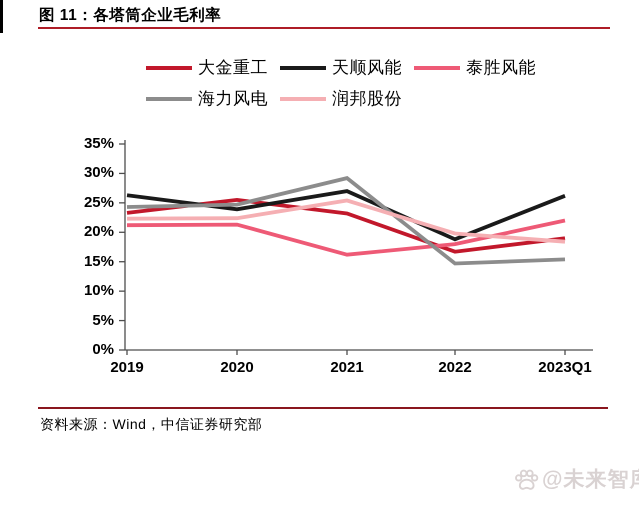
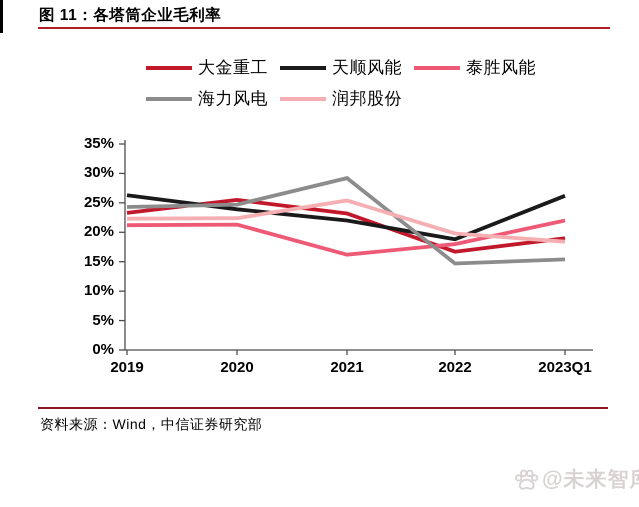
天顺风能/2021: 27% -> 22%
